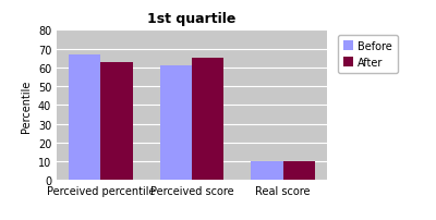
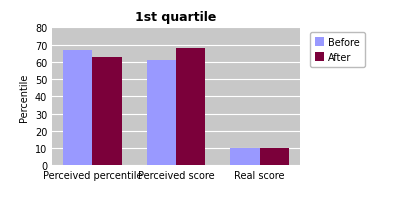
After/Perceived score: 65 -> 68
